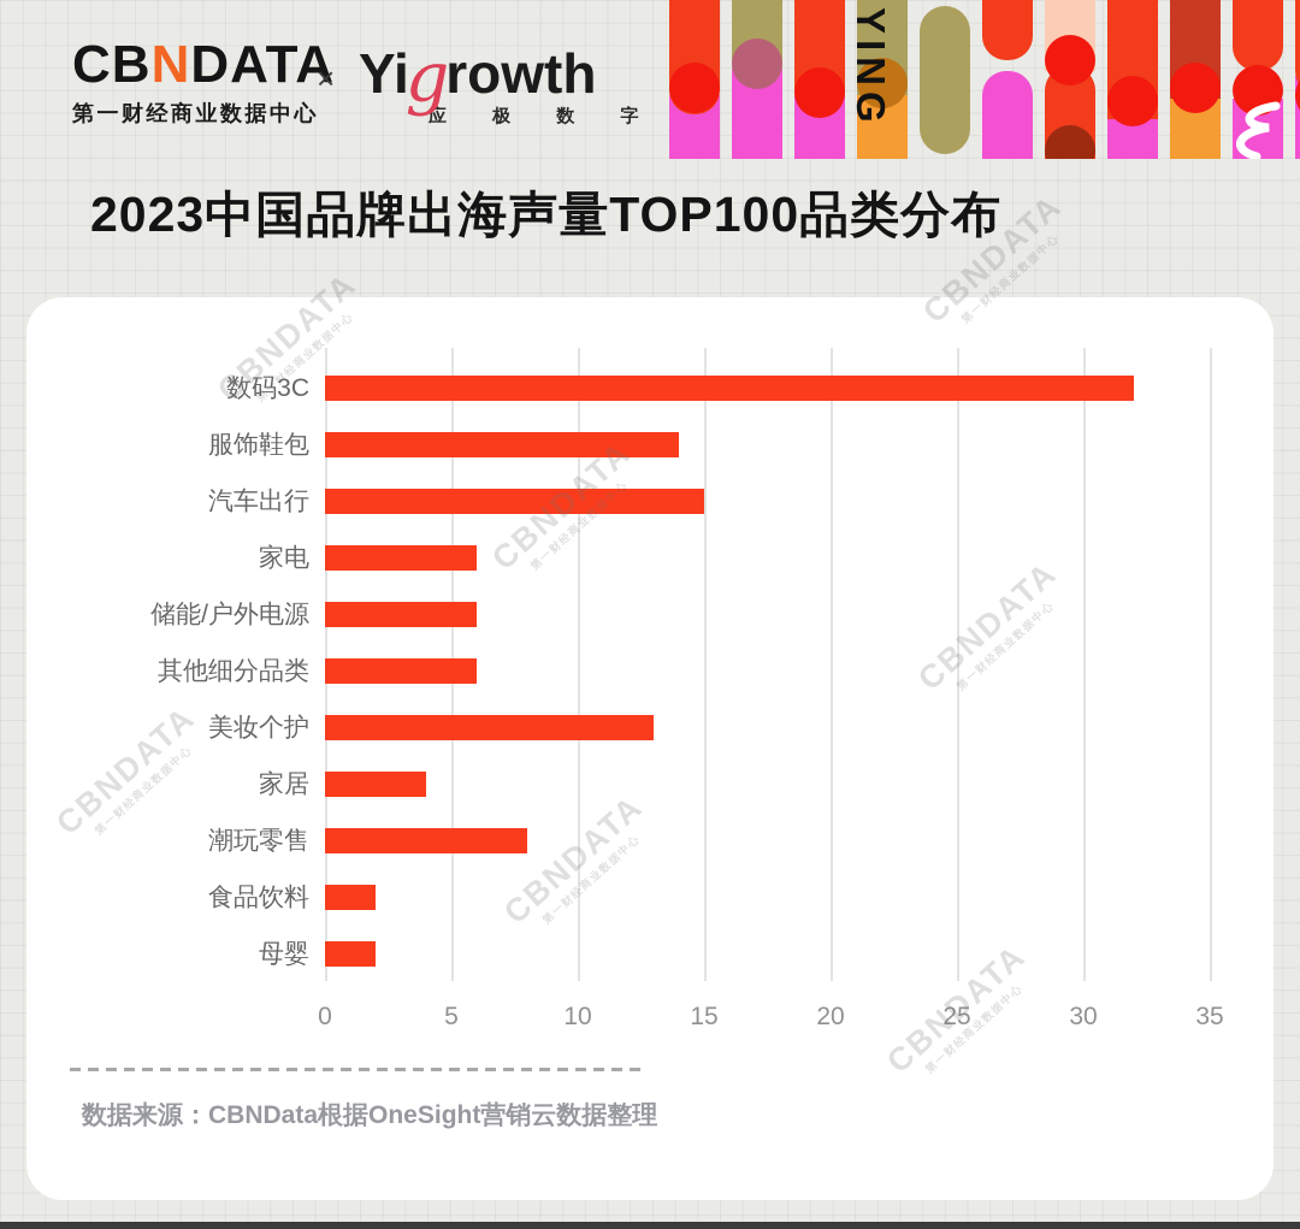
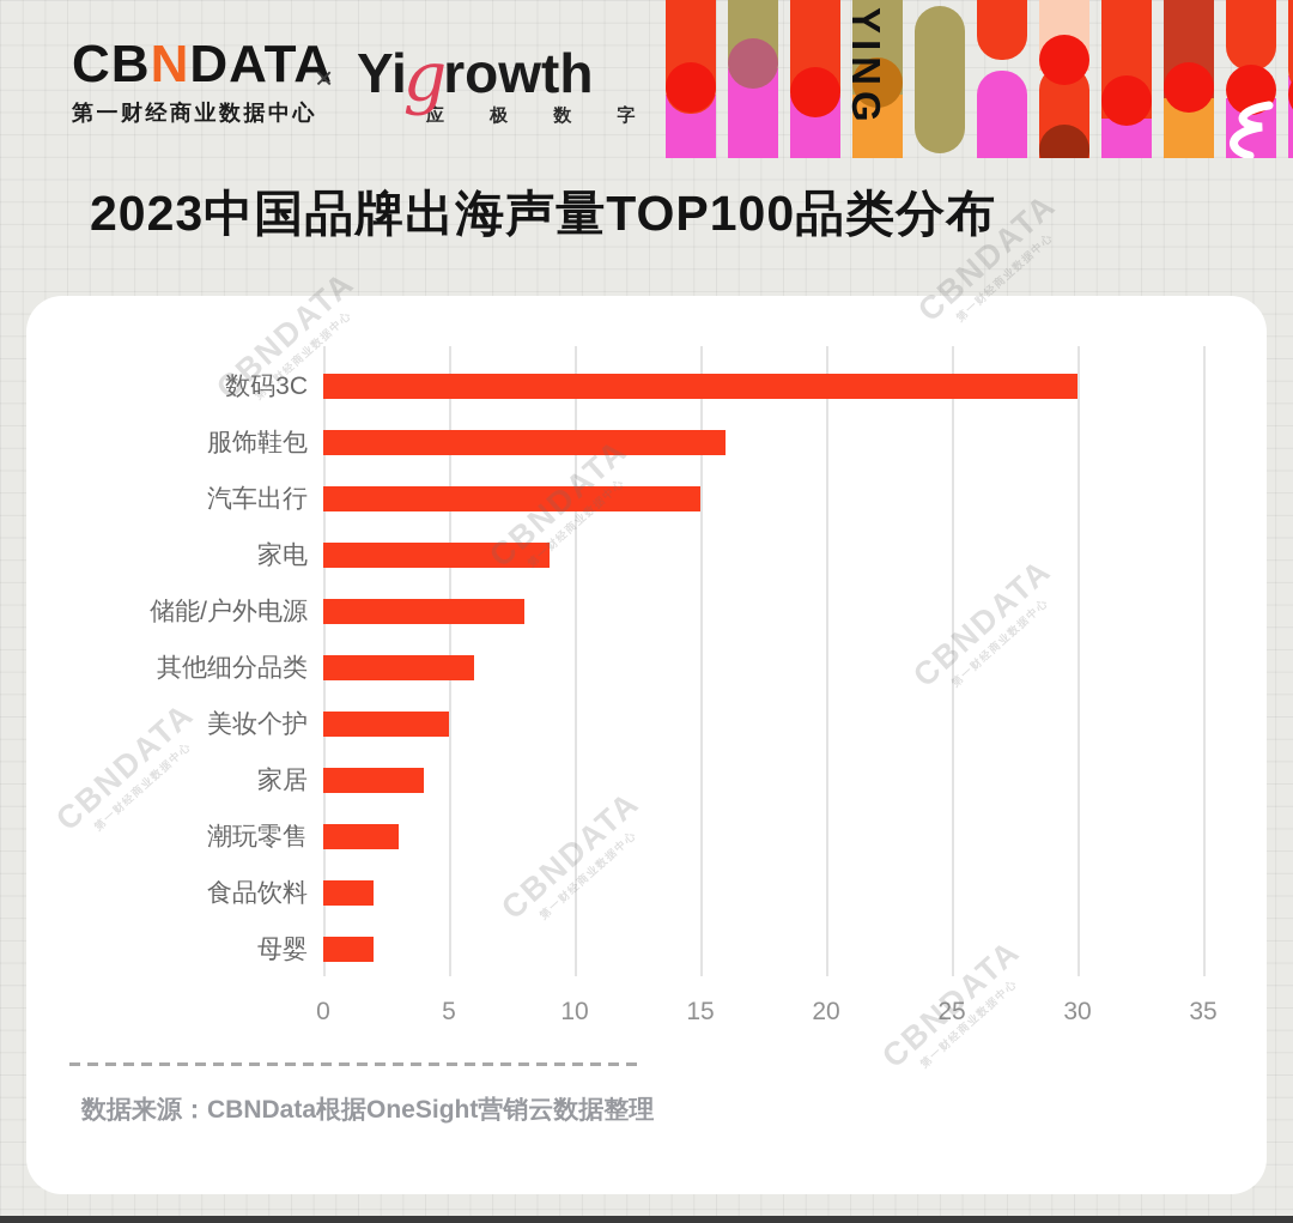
数码3C: 32 -> 30
服饰鞋包: 14 -> 16
家电: 6 -> 9
储能/户外电源: 6 -> 8
美妆个护: 13 -> 5
潮玩零售: 8 -> 3
